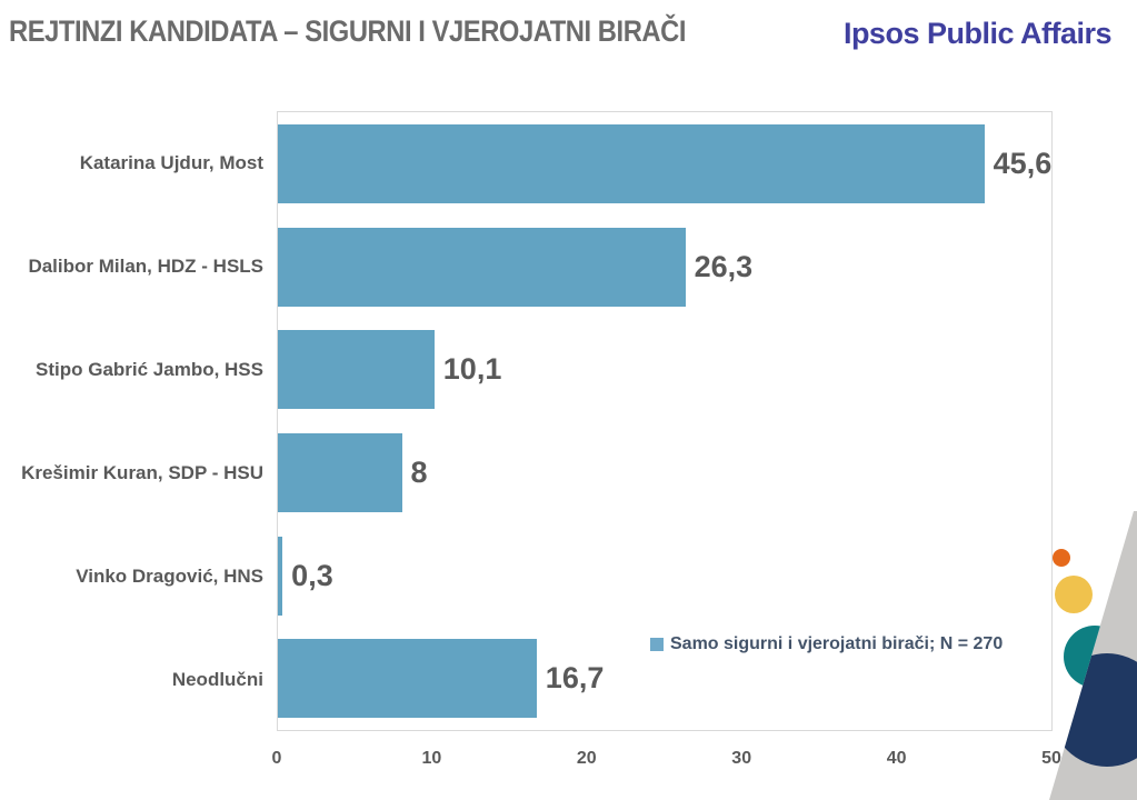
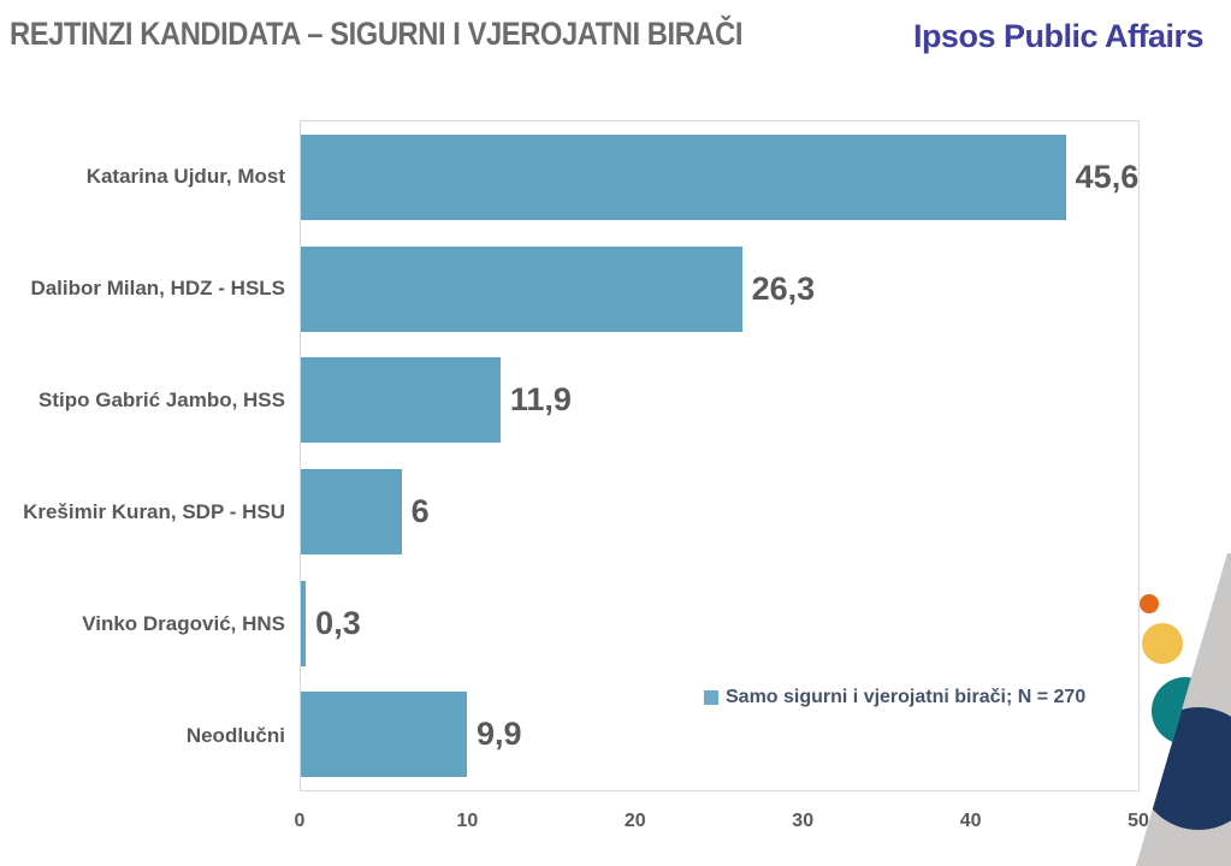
Stipo Gabrić Jambo, HSS: 10,1 -> 11,9
Krešimir Kuran, SDP - HSU: 8 -> 6
Neodlučni: 16,7 -> 9,9
